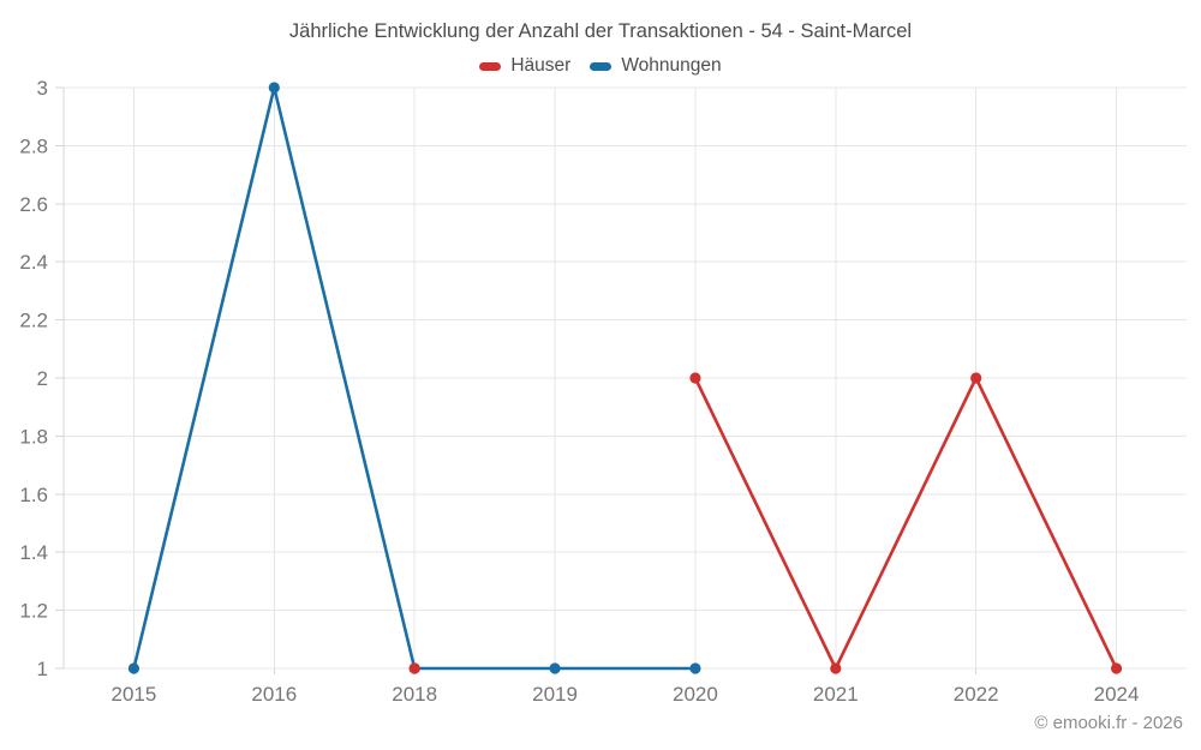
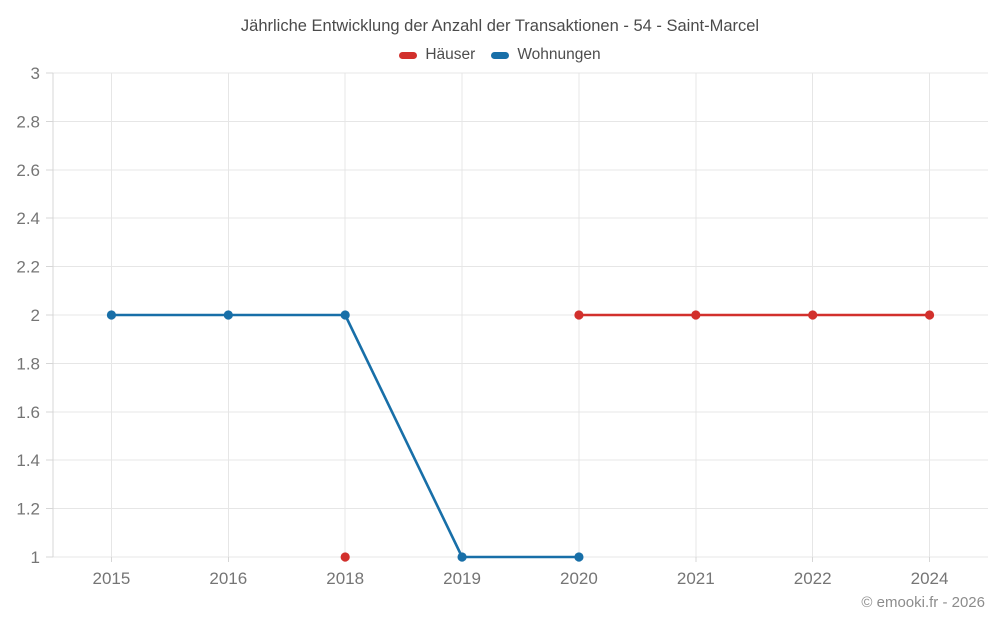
Wohnungen/2015: 1 -> 2
Wohnungen/2016: 3 -> 2
Wohnungen/2018: 1 -> 2
Häuser/2021: 1 -> 2
Häuser/2024: 1 -> 2
